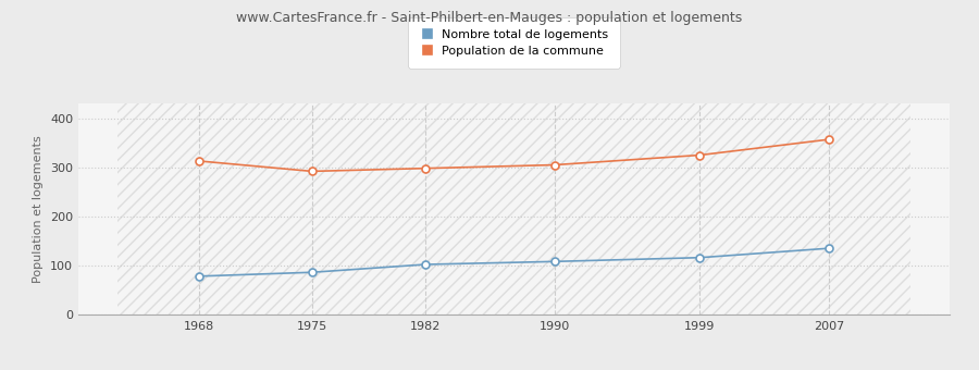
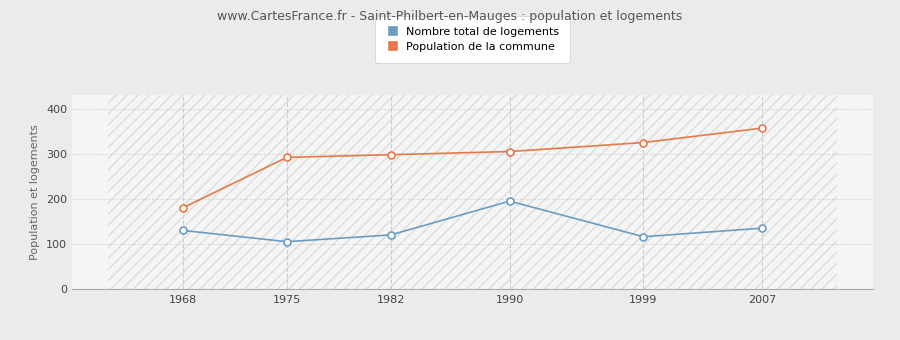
Nombre total de logements/1968: 78 -> 130
Population de la commune/1968: 313 -> 180
Nombre total de logements/1975: 86 -> 105
Nombre total de logements/1982: 102 -> 120
Nombre total de logements/1990: 108 -> 195
